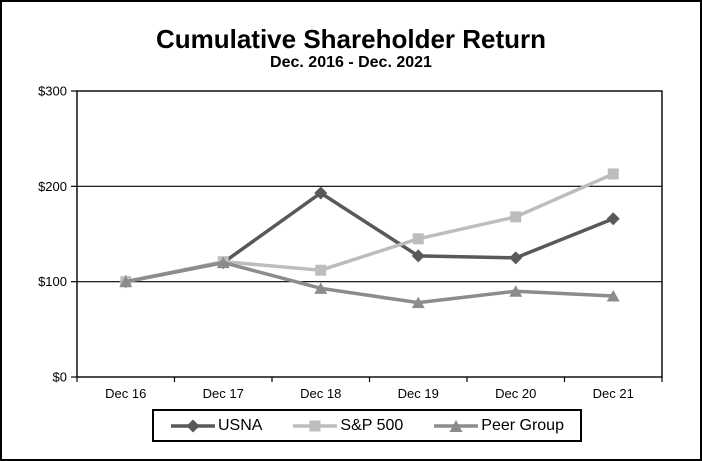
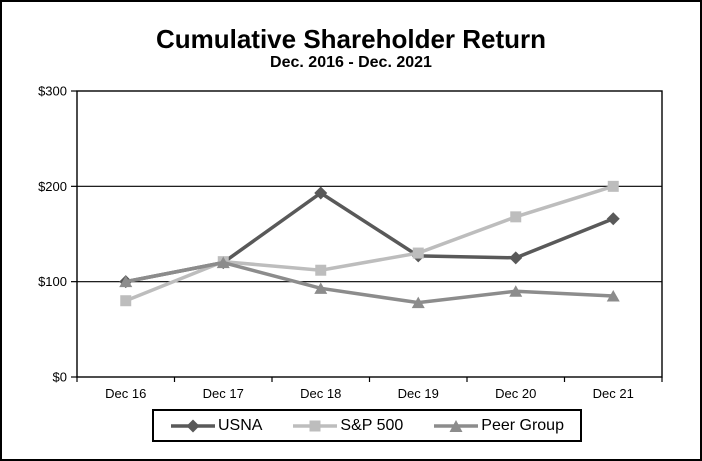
S&P 500/Dec 16: $100 -> $80
S&P 500/Dec 19: $140 -> $130
S&P 500/Dec 21: $210 -> $200
